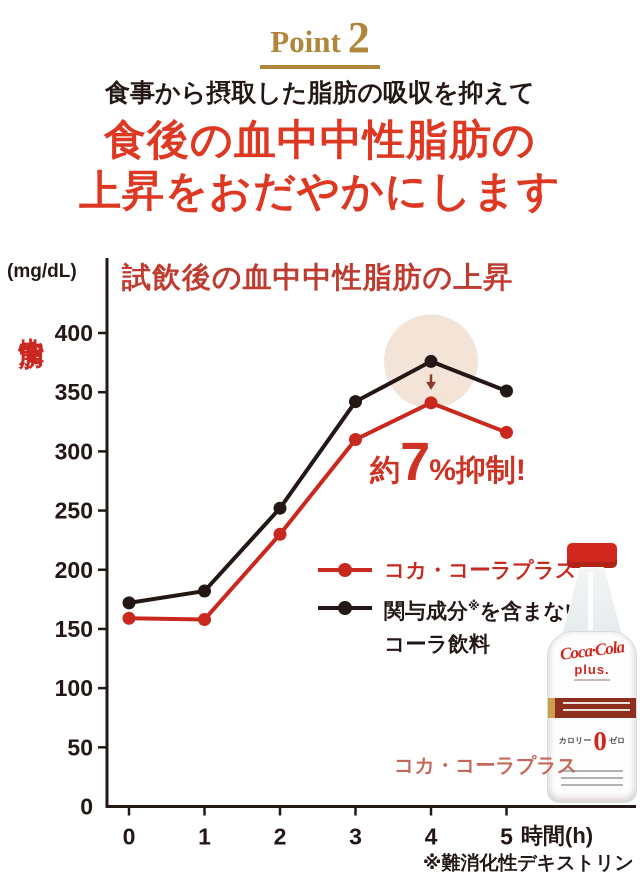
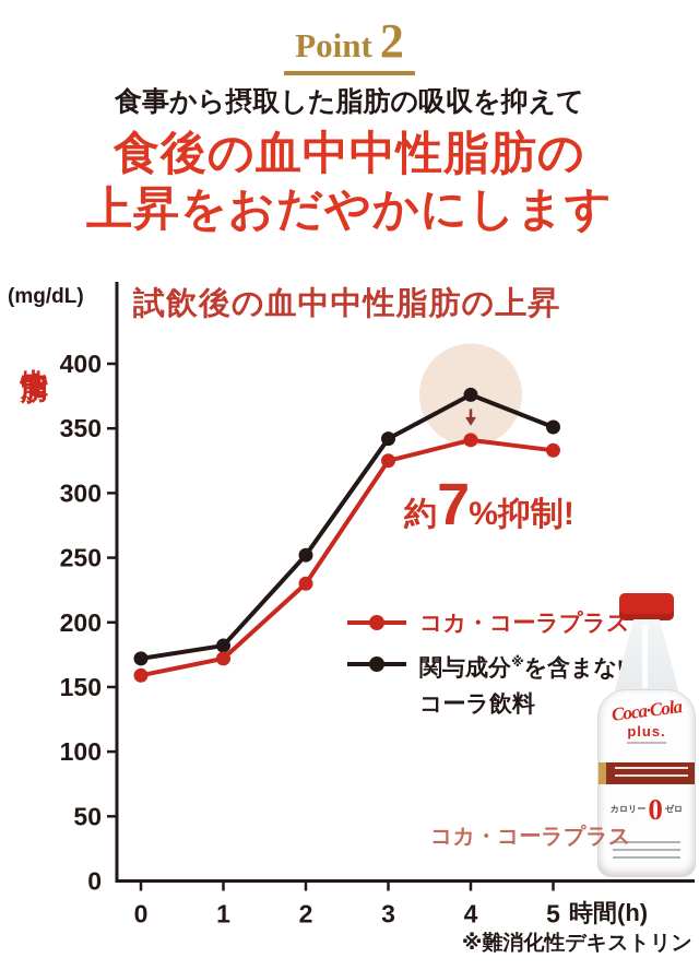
コカ・コーラプラス/1: 158 -> 172
コカ・コーラプラス/3: 310 -> 325
コカ・コーラプラス/5: 316 -> 333
